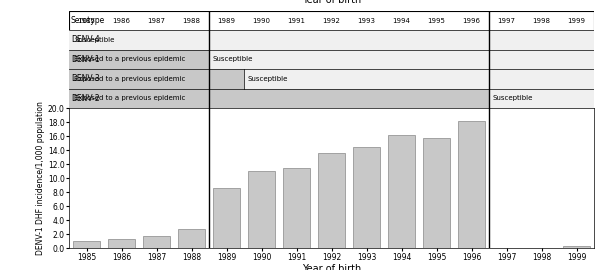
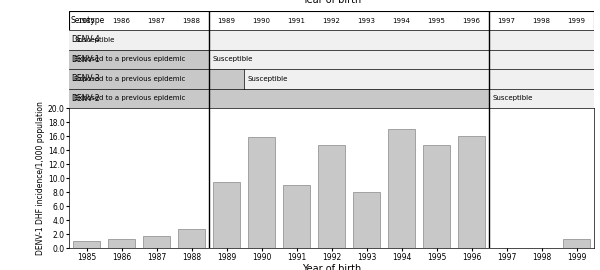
1989: 8.6 -> 9.4
1990: 11.0 -> 15.8
1991: 11.5 -> 9.0
1992: 13.6 -> 14.8
1993: 14.4 -> 8.0
1994: 16.2 -> 17.0
1995: 15.7 -> 14.8
1996: 18.1 -> 16.0
1999: 0.3 -> 1.4
